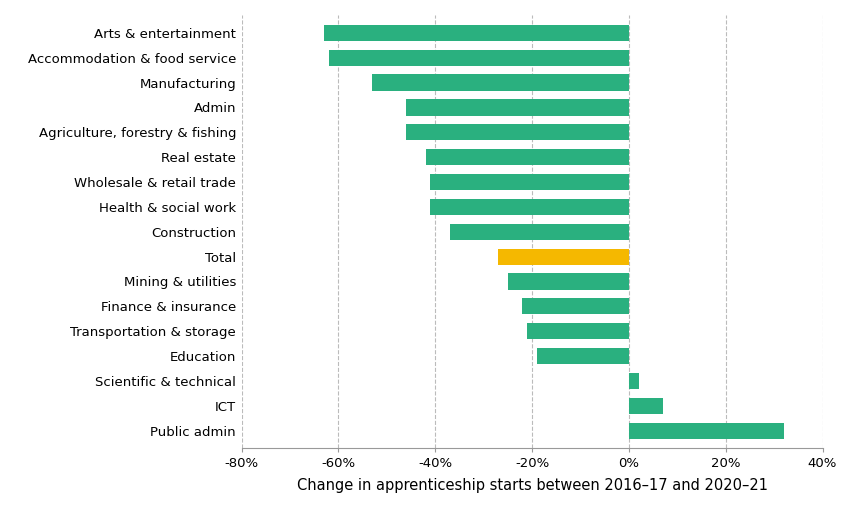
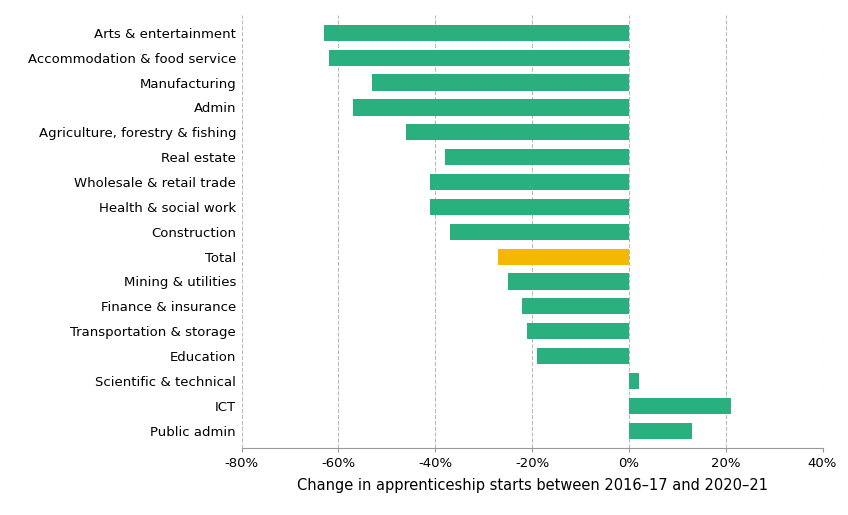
Admin: -46% -> -57%
Real estate: -42% -> -38%
ICT: 7% -> 21%
Public admin: 32% -> 13%
